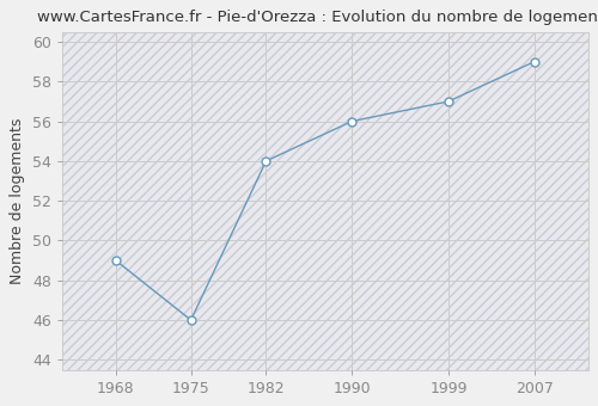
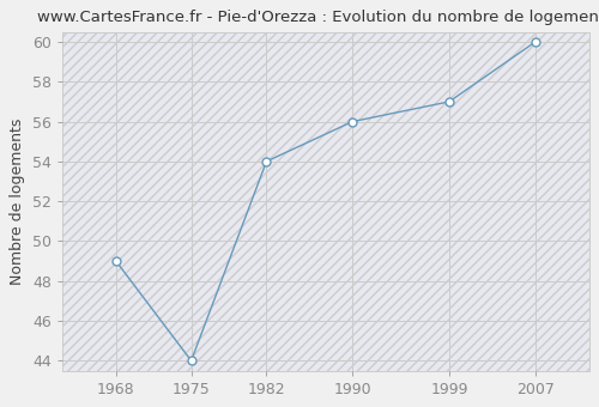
1975: 46 -> 44
2007: 59 -> 60
